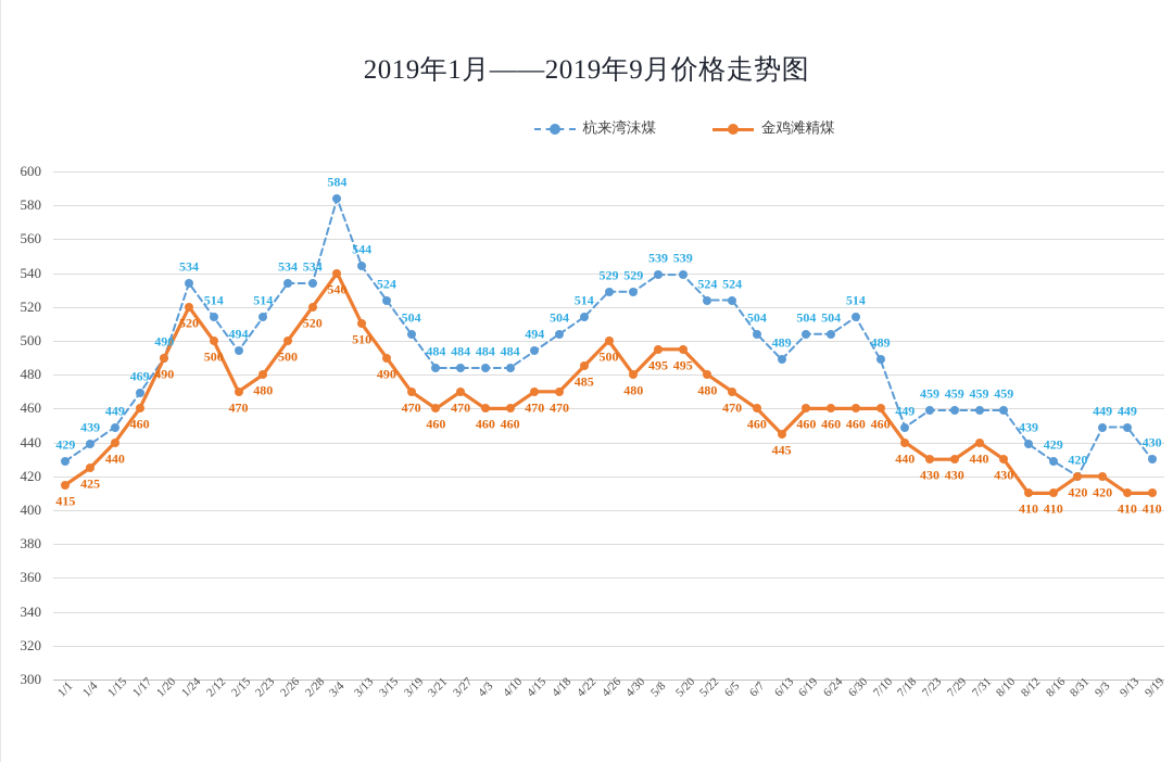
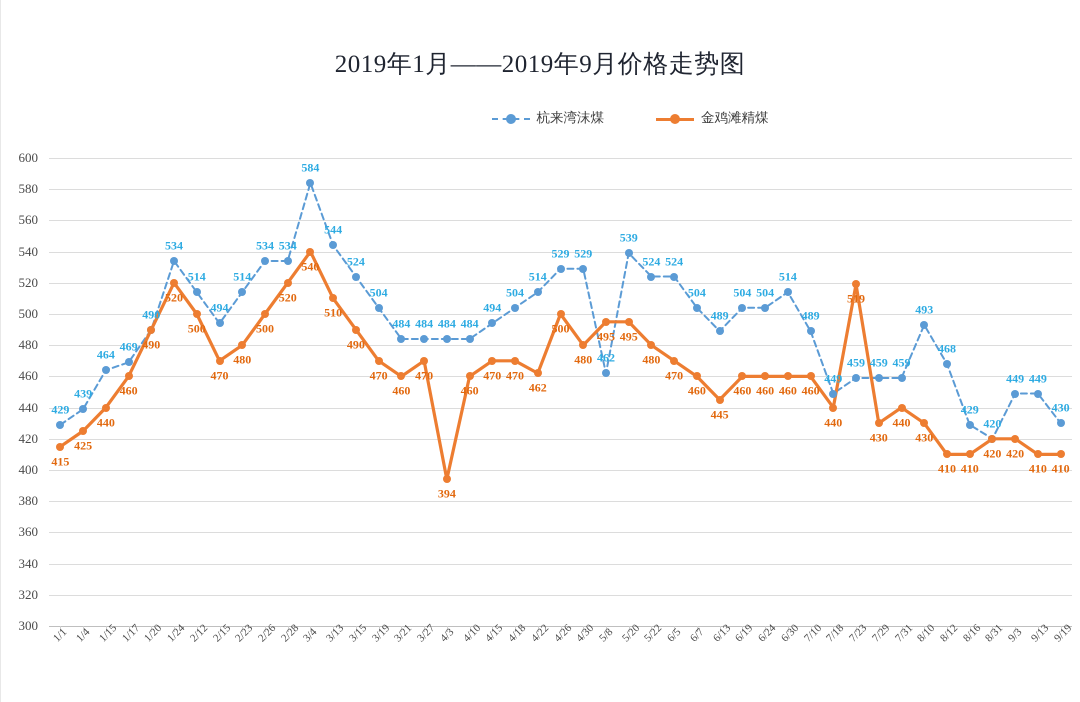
杭来湾沫煤/1/15: 449 -> 464
金鸡滩精煤/4/3: 460 -> 394
金鸡滩精煤/4/22: 485 -> 462
杭来湾沫煤/5/8: 539 -> 462
金鸡滩精煤/7/23: 430 -> 519
杭来湾沫煤/8/10: 459 -> 493
杭来湾沫煤/8/12: 439 -> 468
